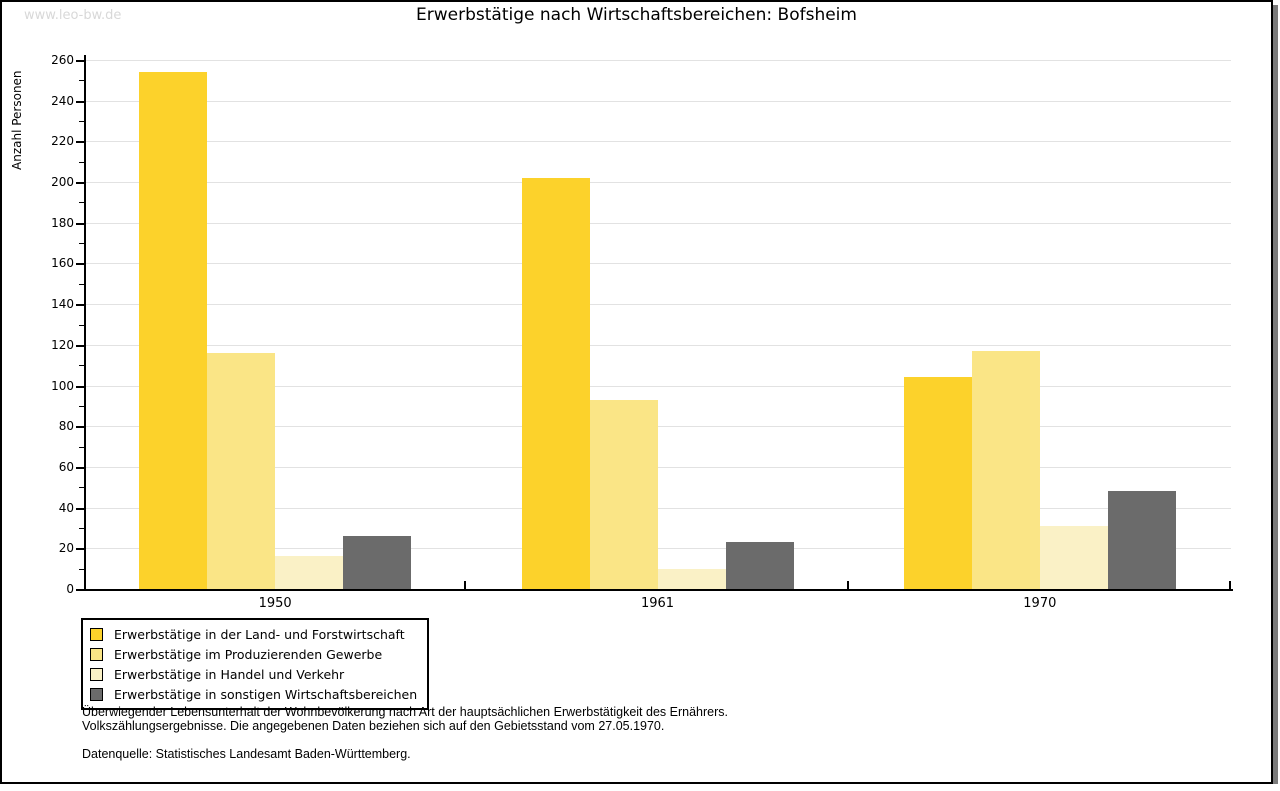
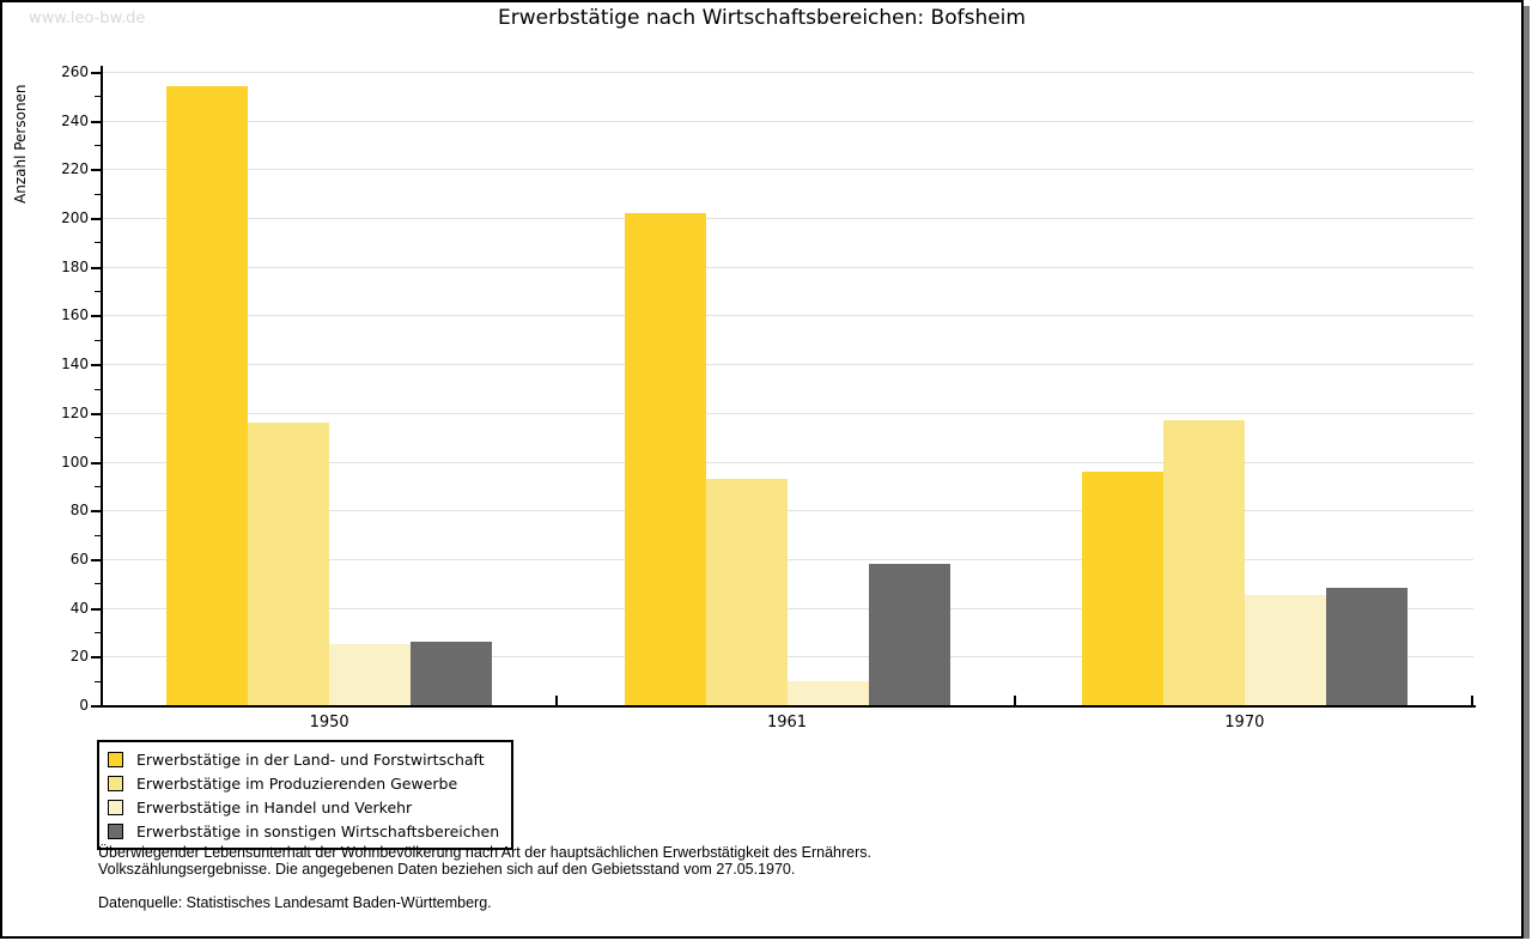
Erwerbstätige in Handel und Verkehr/1950: 16 -> 25
Erwerbstätige in sonstigen Wirtschaftsbereichen/1961: 23 -> 58
Erwerbstätige in der Land- und Forstwirtschaft/1970: 104 -> 96
Erwerbstätige in Handel und Verkehr/1970: 31 -> 45
